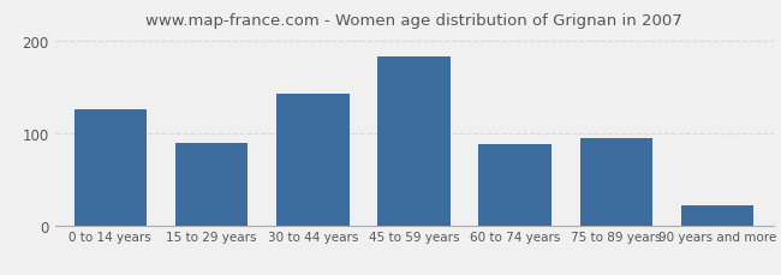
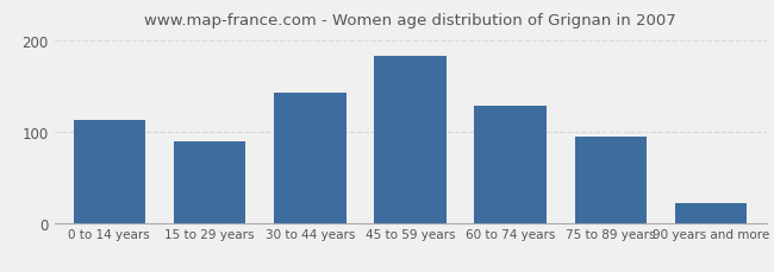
0 to 14 years: 126 -> 113
60 to 74 years: 88 -> 128
